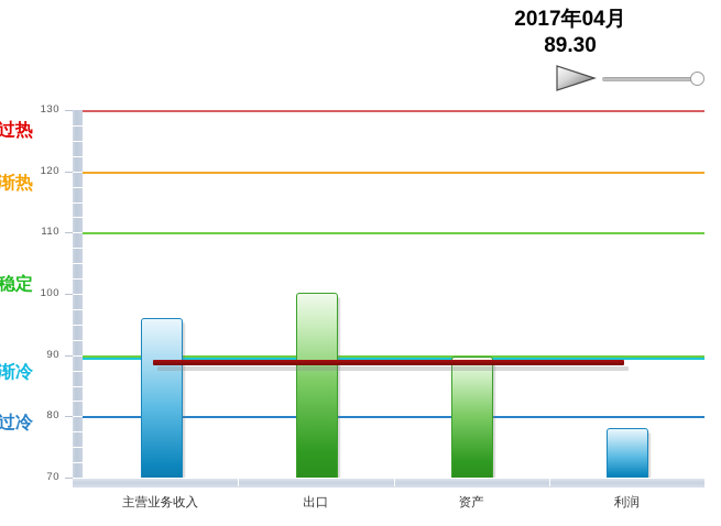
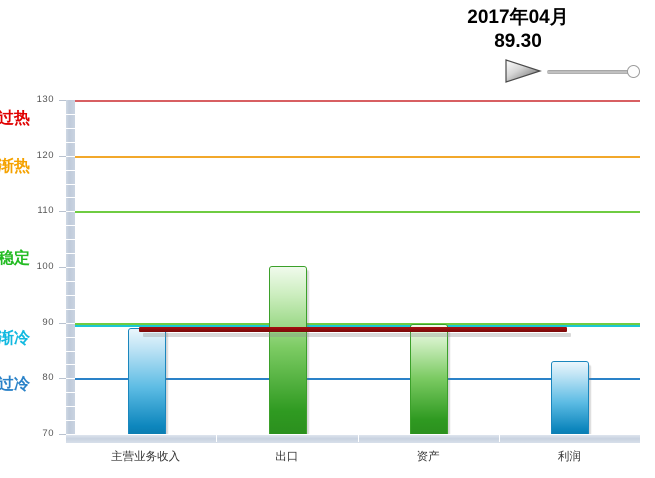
主营业务收入: 96 -> 89
利润: 78 -> 83
